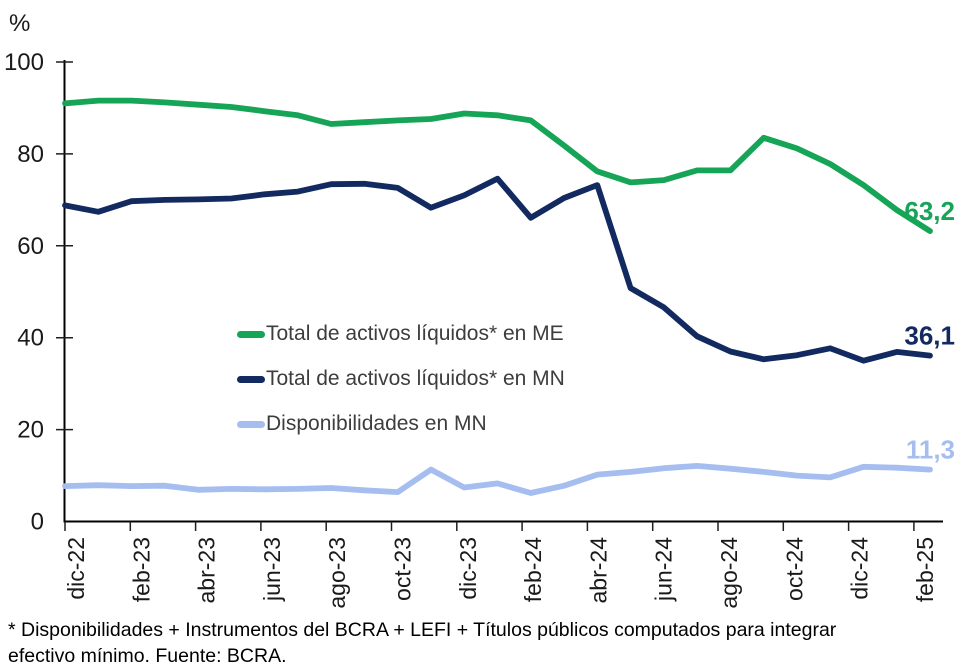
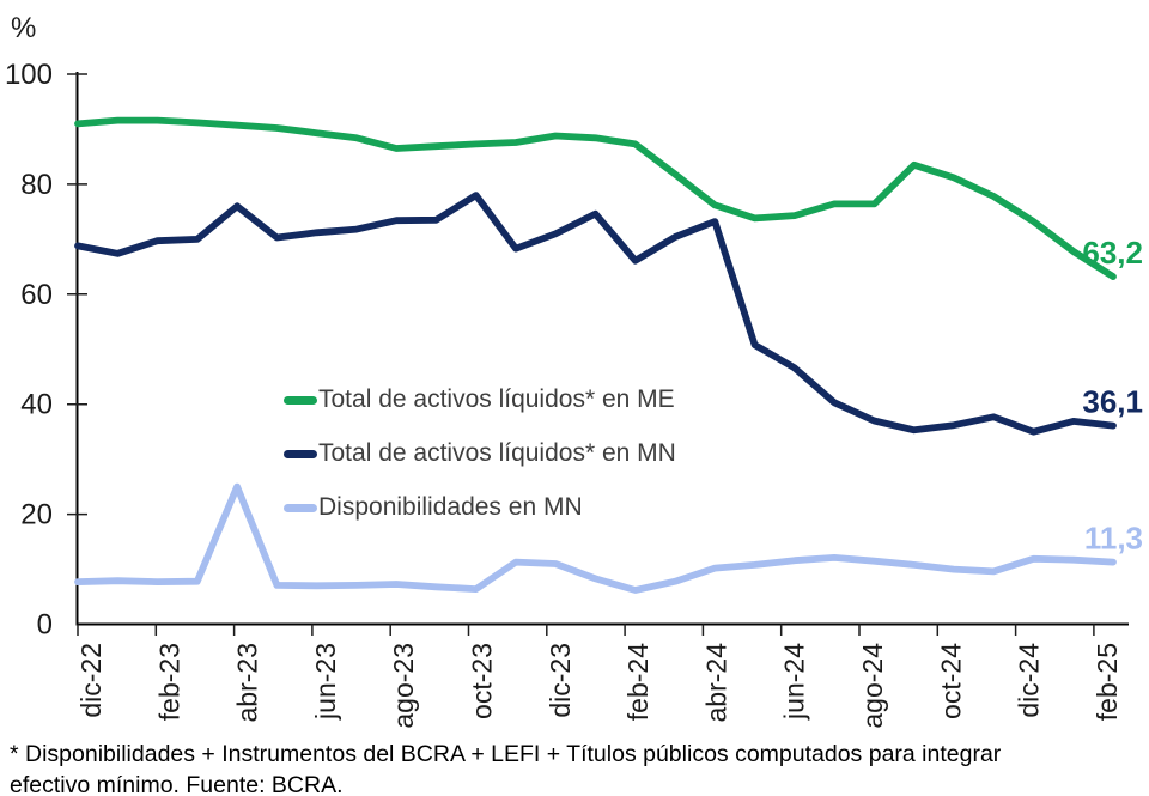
Total de activos líquidos* en MN/abr-23: 70 -> 76
Disponibilidades en MN/abr-23: 7 -> 25
Total de activos líquidos* en MN/oct-23: 73 -> 78
Disponibilidades en MN/dic-23: 7 -> 11
